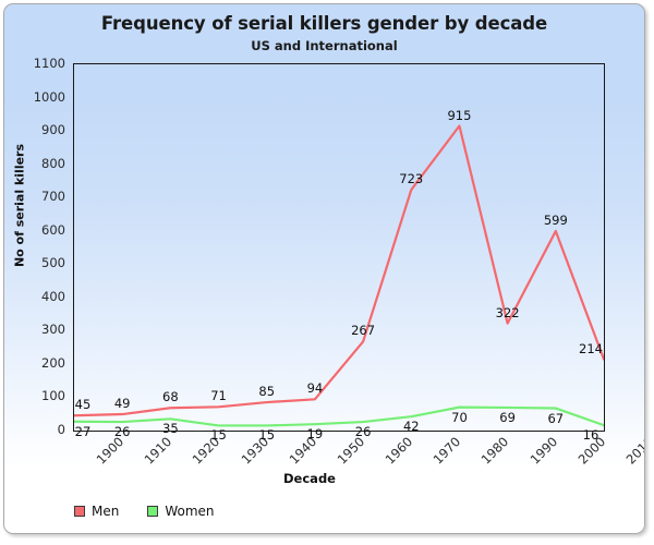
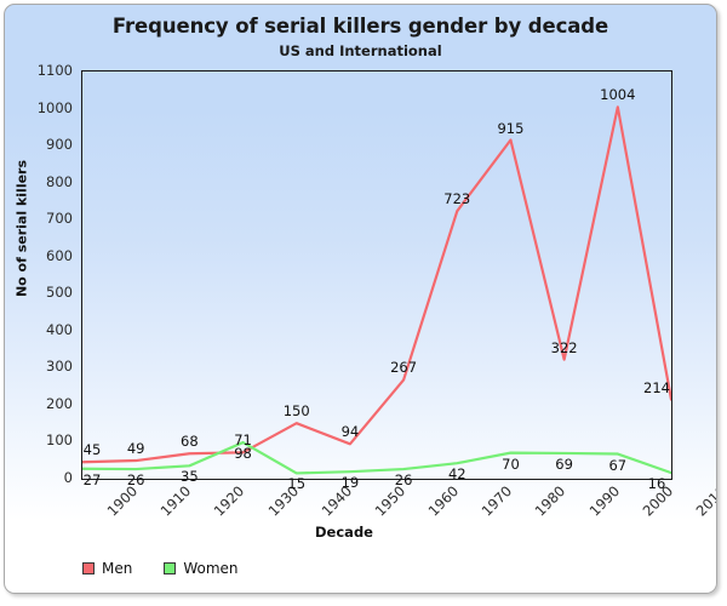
Women/1930: 15 -> 98
Men/1940: 85 -> 150
Men/2000: 599 -> 1004
